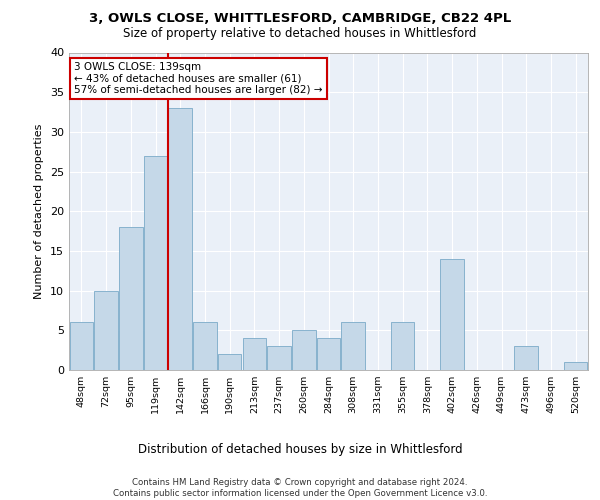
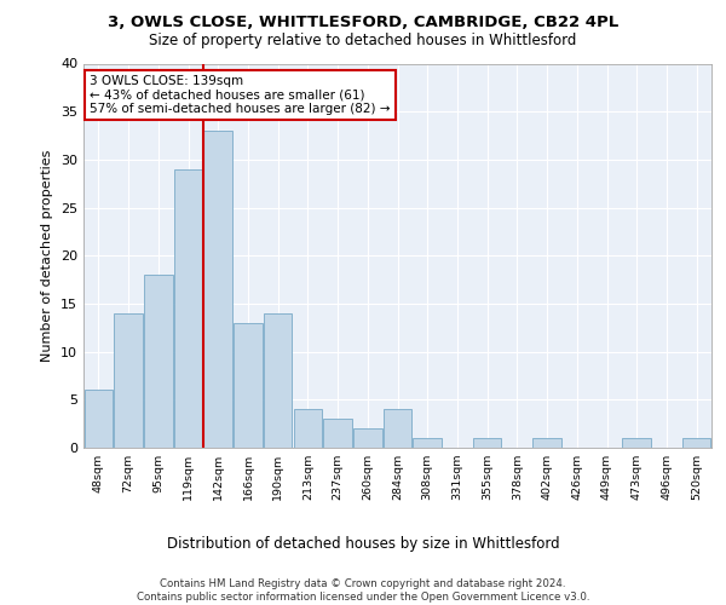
72sqm: 10 -> 14
119sqm: 27 -> 29
166sqm: 6 -> 13
190sqm: 2 -> 14
260sqm: 5 -> 2
308sqm: 6 -> 1
355sqm: 6 -> 1
402sqm: 14 -> 1
473sqm: 3 -> 1
